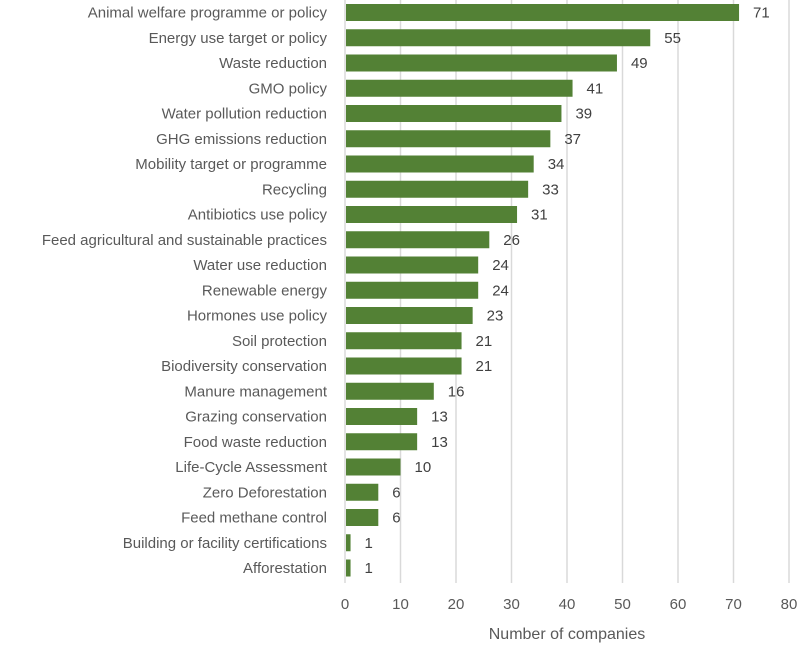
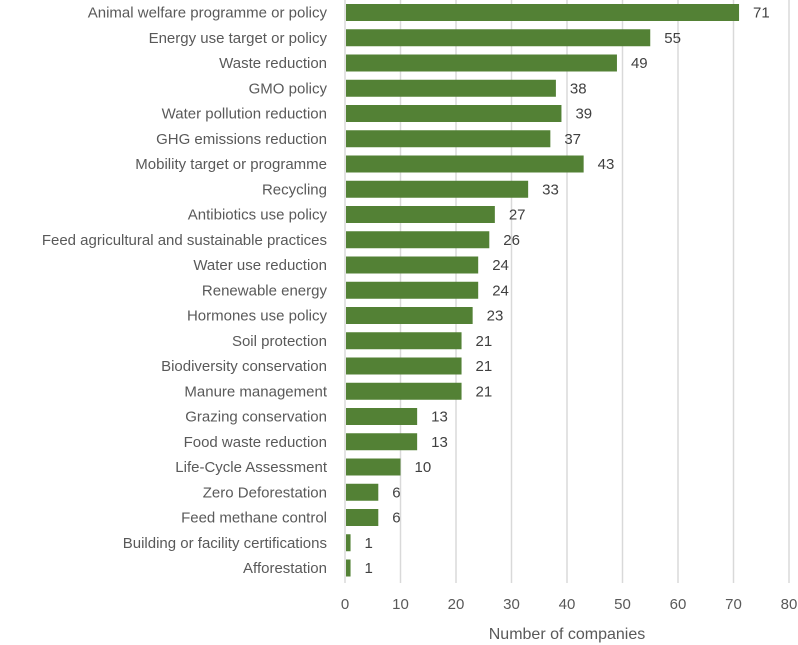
GMO policy: 41 -> 38
Mobility target or programme: 34 -> 43
Antibiotics use policy: 31 -> 27
Manure management: 16 -> 21
